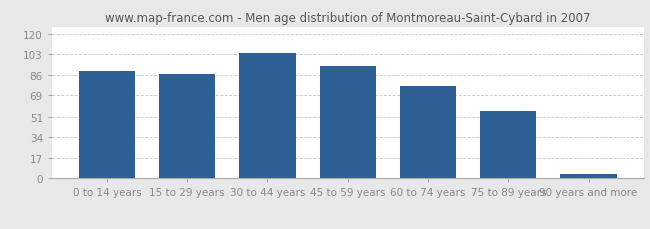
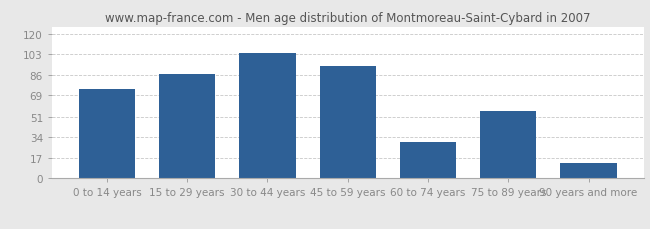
0 to 14 years: 89 -> 74
60 to 74 years: 77 -> 30
90 years and more: 4 -> 13
